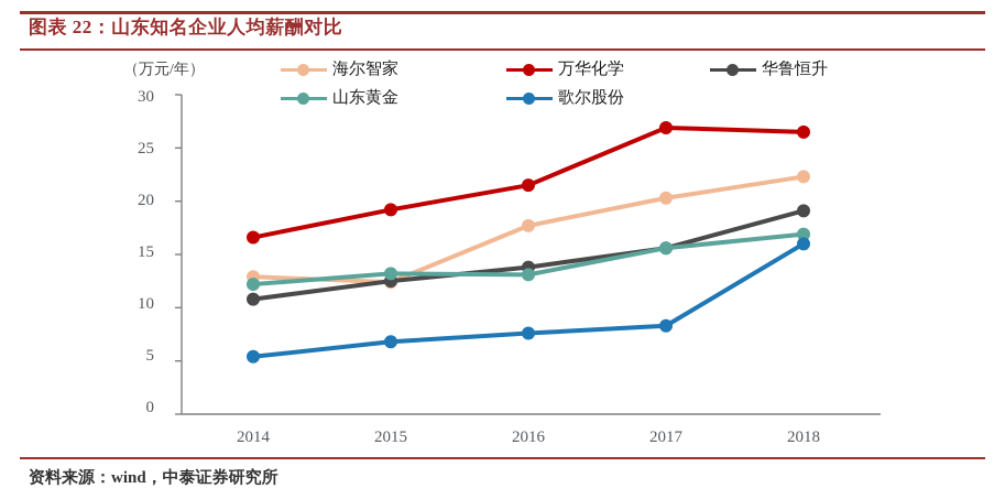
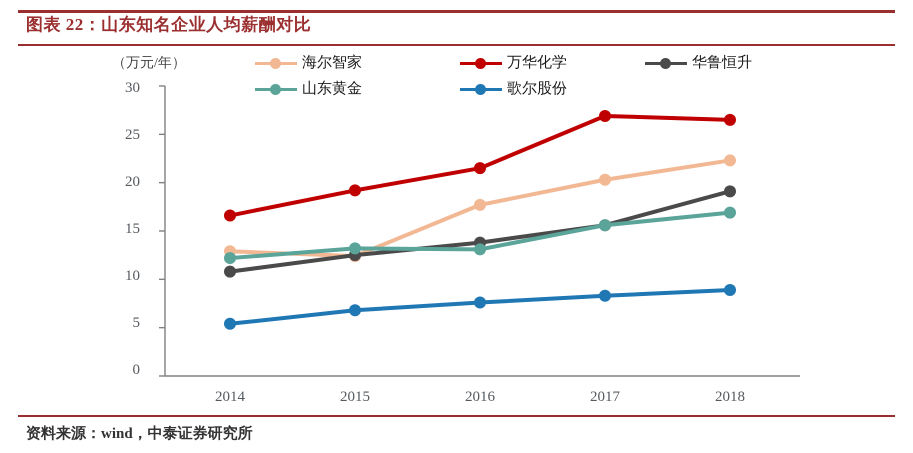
歌尔股份/2018: 16 -> 9
